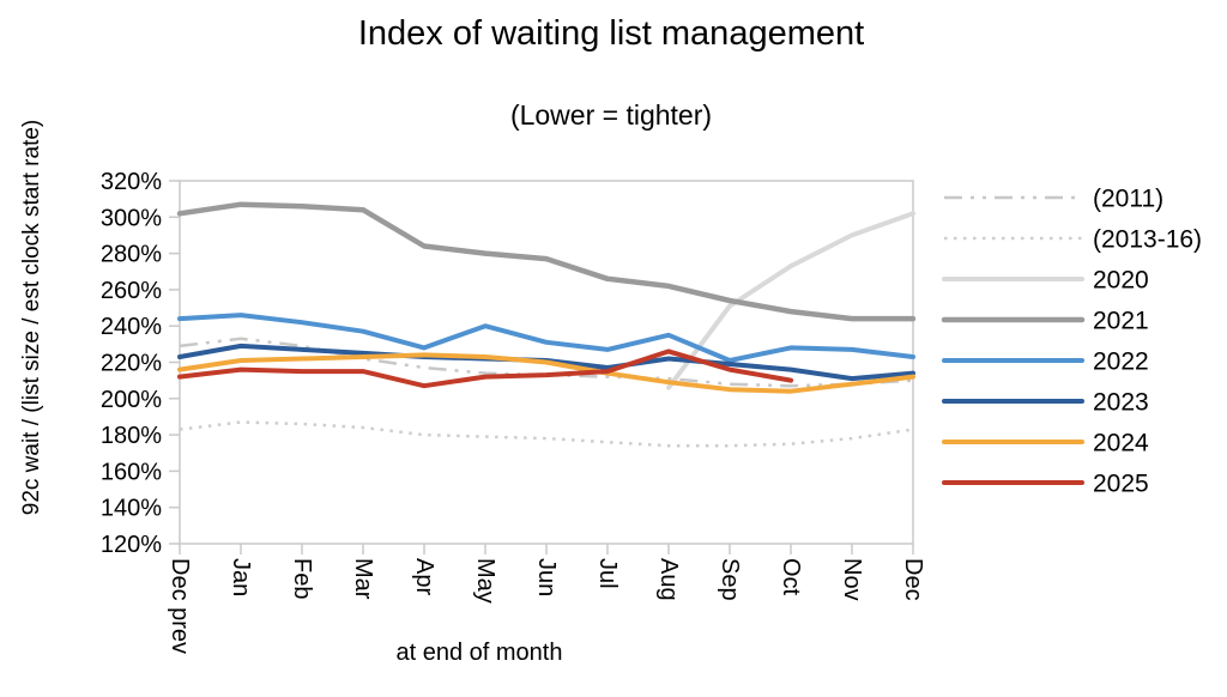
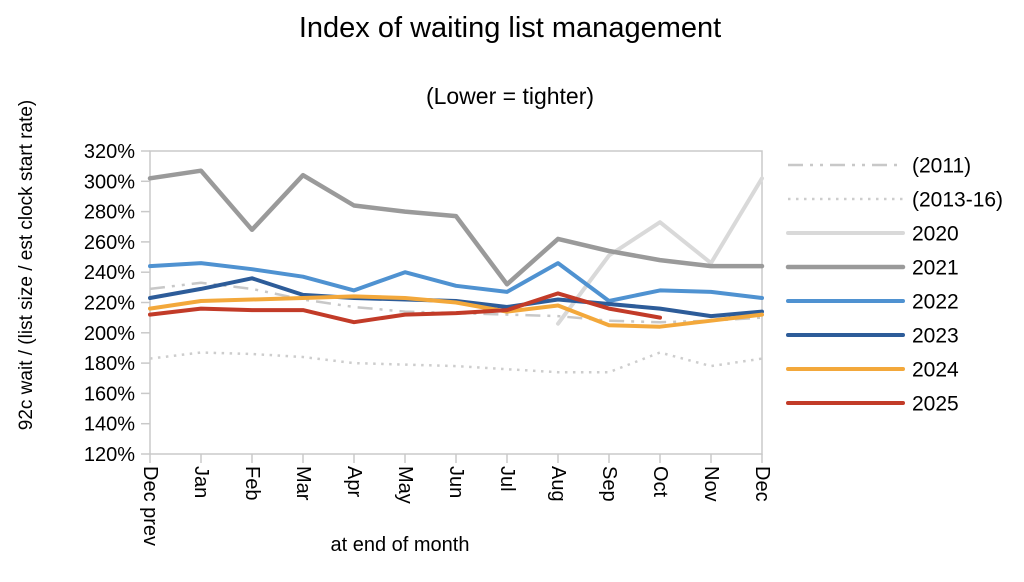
2021/Feb: 306% -> 268%
2023/Feb: 227% -> 236%
2021/Jul: 266% -> 232%
2022/Aug: 235% -> 246%
2024/Aug: 209% -> 218%
(2013-16)/Oct: 175% -> 187%
2020/Nov: 290% -> 246%
